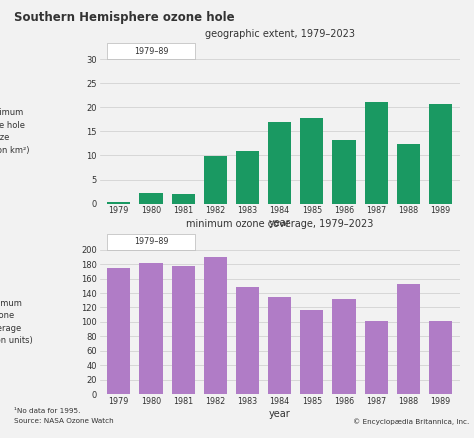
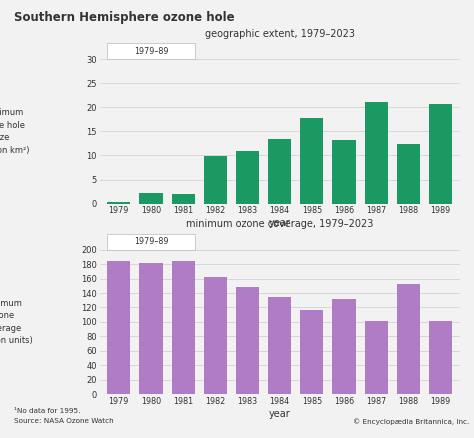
geographic extent, 1979–2023/1984: 17.0 -> 13.5
minimum ozone coverage, 1979–2023/1979: 174 -> 184
minimum ozone coverage, 1979–2023/1981: 178 -> 185
minimum ozone coverage, 1979–2023/1982: 190 -> 162
